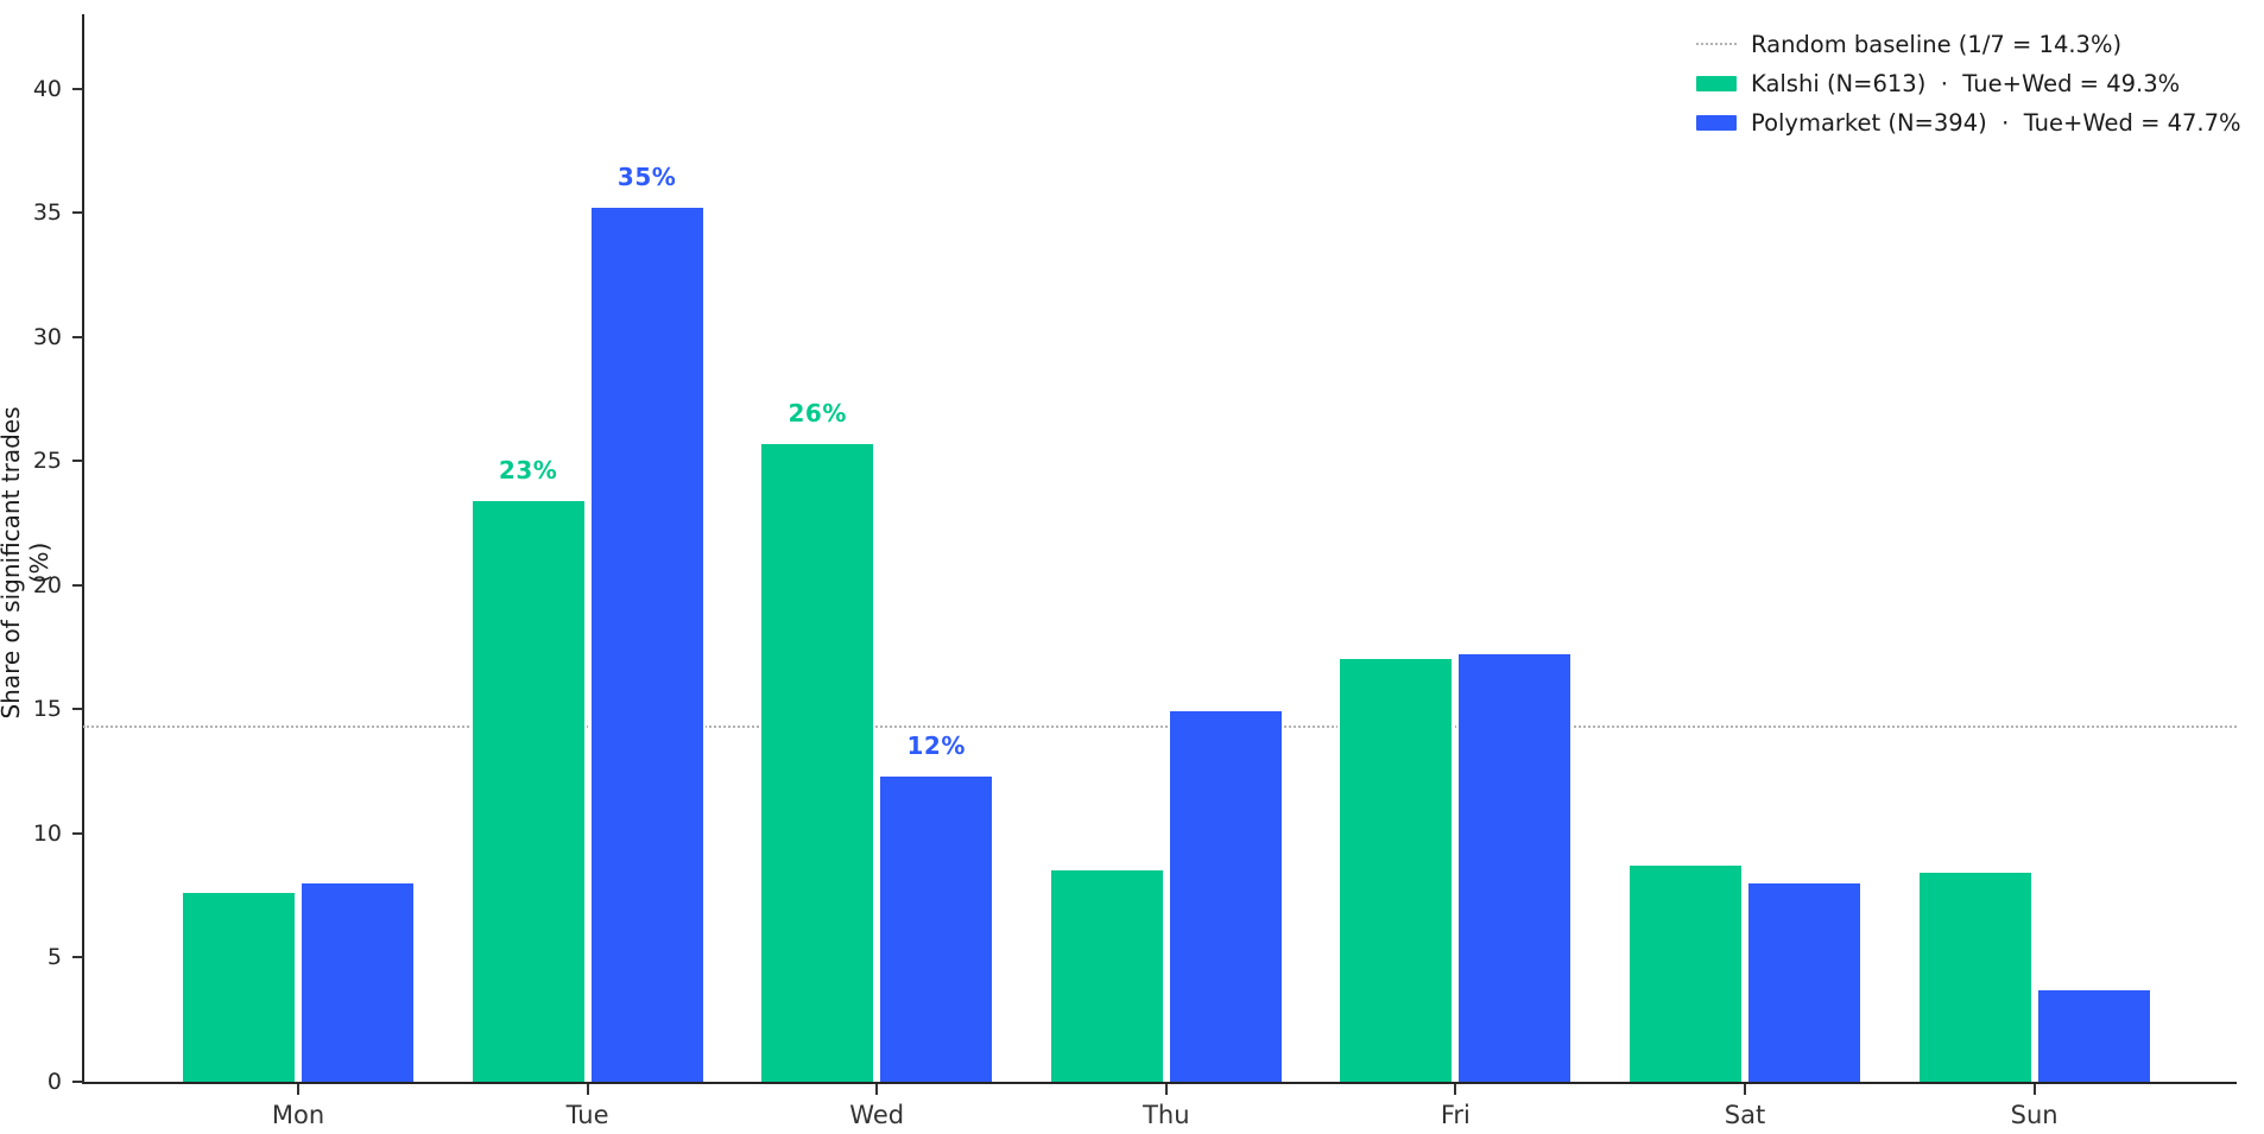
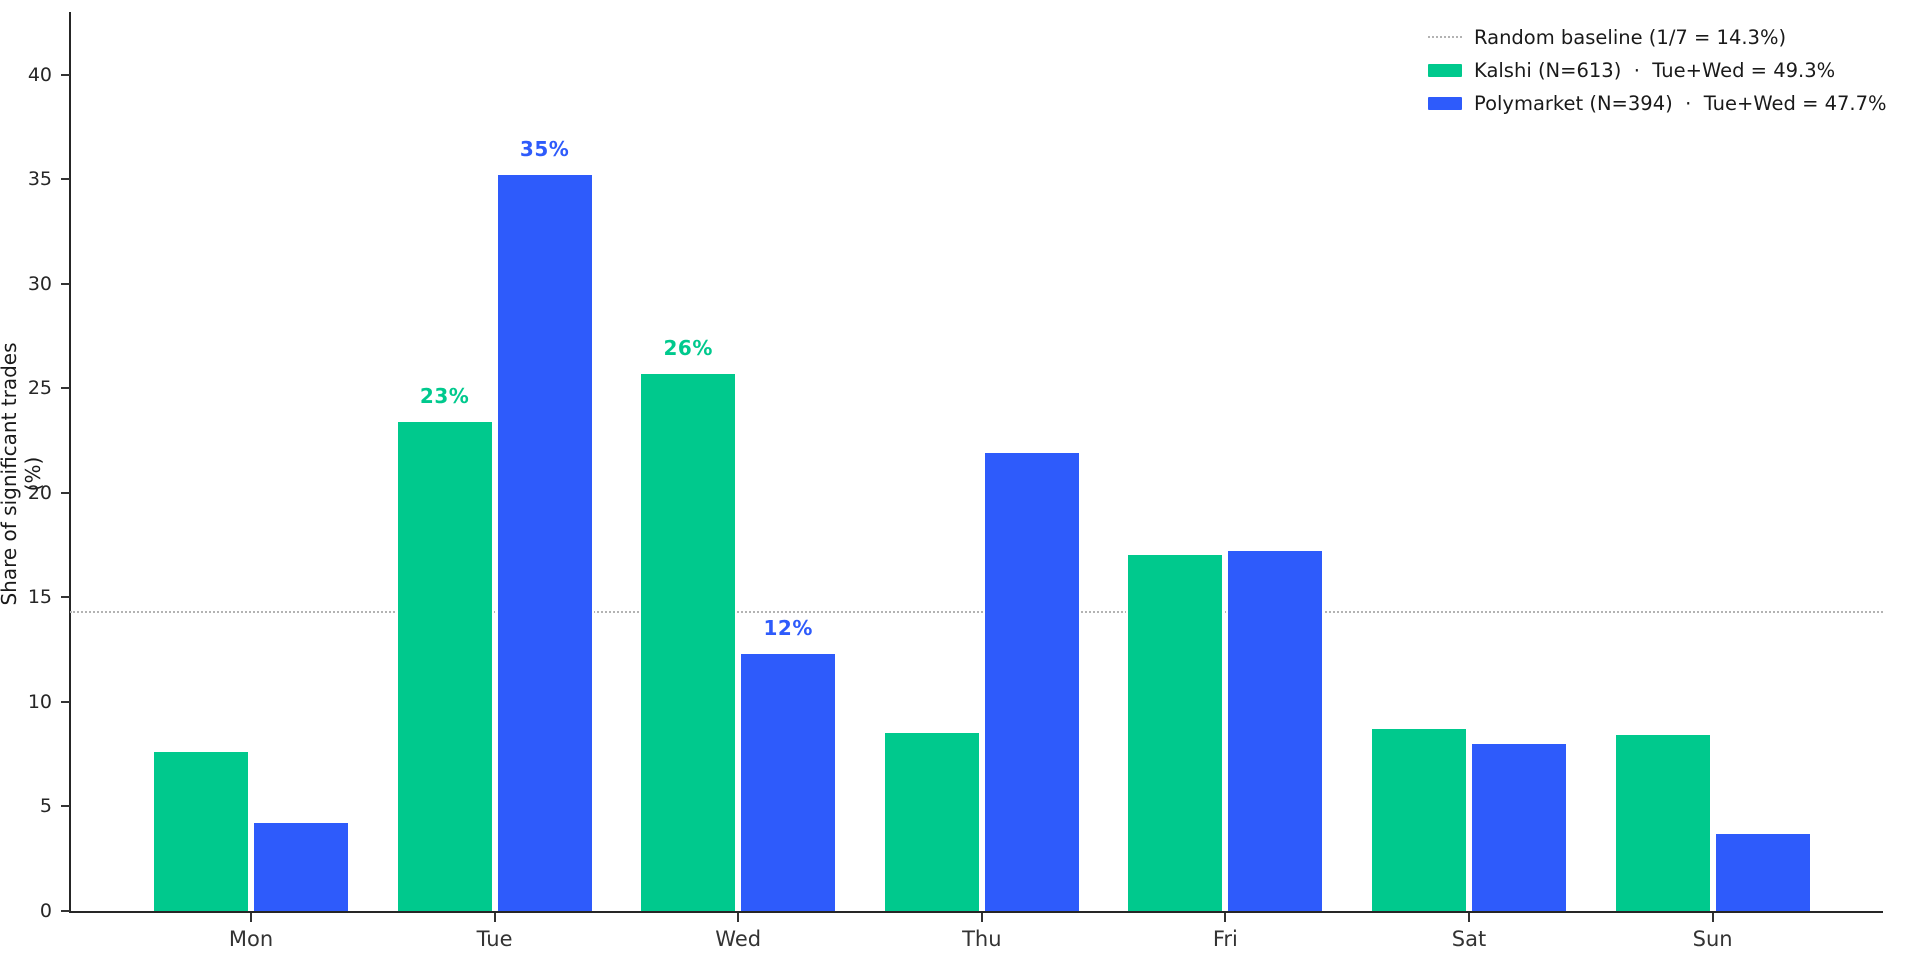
Polymarket (N=394) · Tue+Wed = 47.7%/Mon: 8.1 -> 4.3
Polymarket (N=394) · Tue+Wed = 47.7%/Thu: 15.0 -> 22.0
